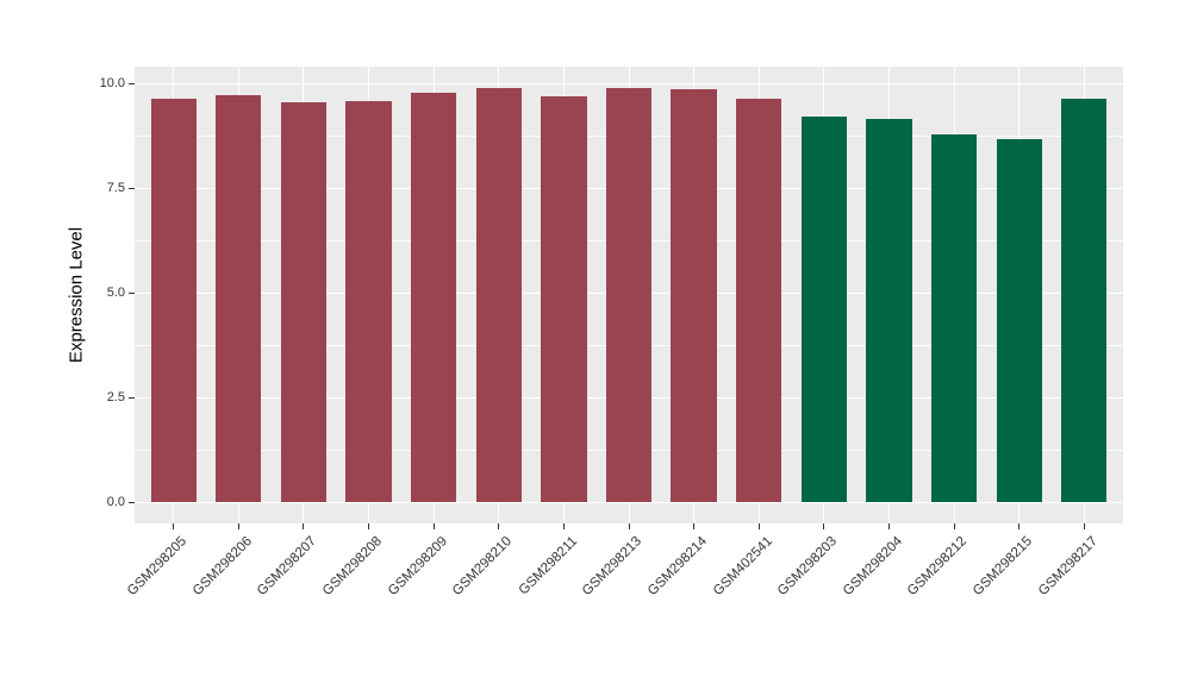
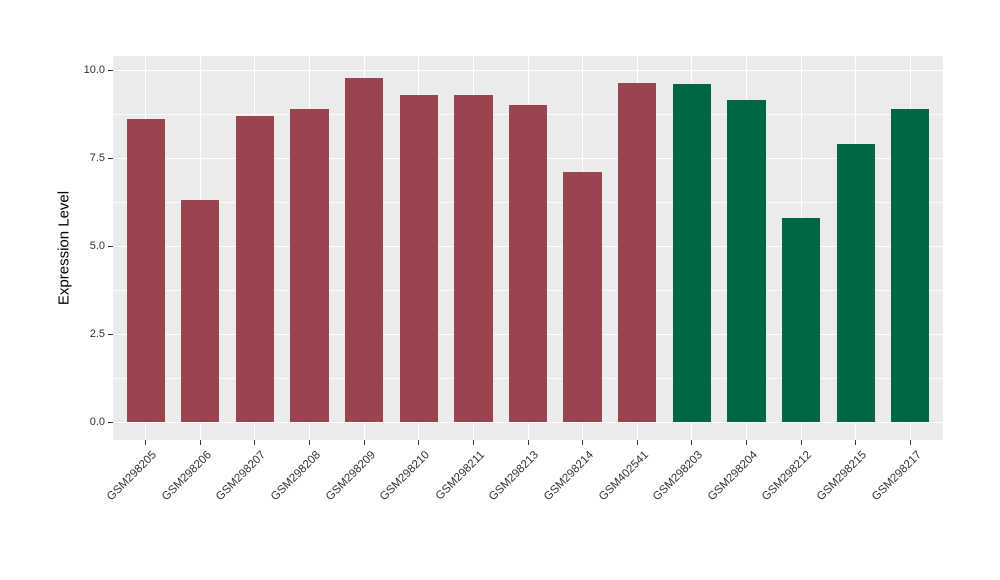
GSM298205: 9.6 -> 8.6
GSM298206: 9.7 -> 6.3
GSM298207: 9.6 -> 8.7
GSM298208: 9.6 -> 8.9
GSM298210: 9.9 -> 9.3
GSM298211: 9.7 -> 9.3
GSM298213: 9.9 -> 9.0
GSM298214: 9.9 -> 7.1
GSM298203: 9.2 -> 9.6
GSM298212: 8.8 -> 5.8
GSM298215: 8.7 -> 7.9
GSM298217: 9.6 -> 8.9
